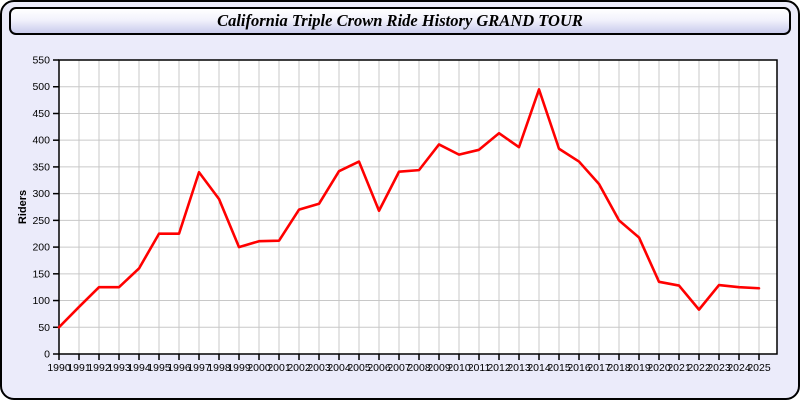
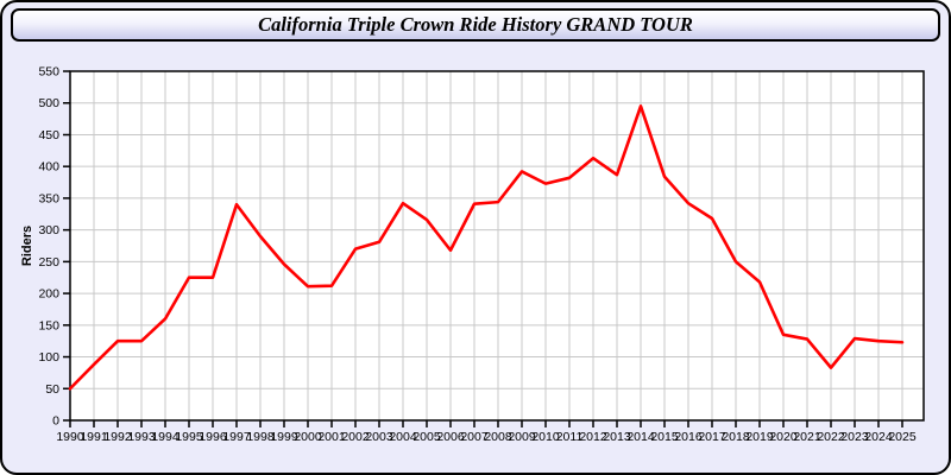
1999: 200 -> 250
2005: 360 -> 320
2016: 360 -> 340
